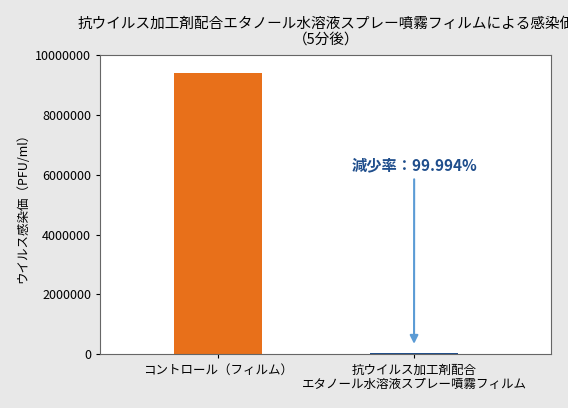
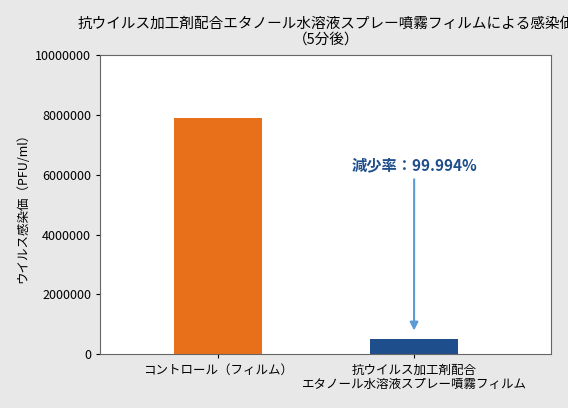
コントロール（フィルム）: 9400000 -> 7900000
抗ウイルス加工剤配合 エタノール水溶液スプレー噴霧フィルム: 60000 -> 500000
